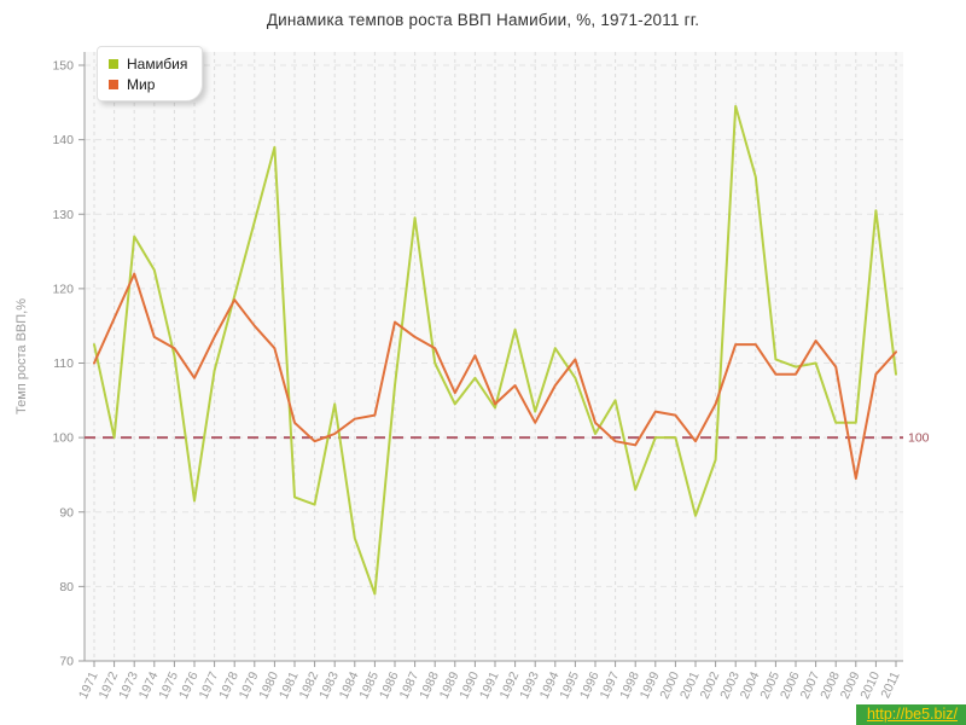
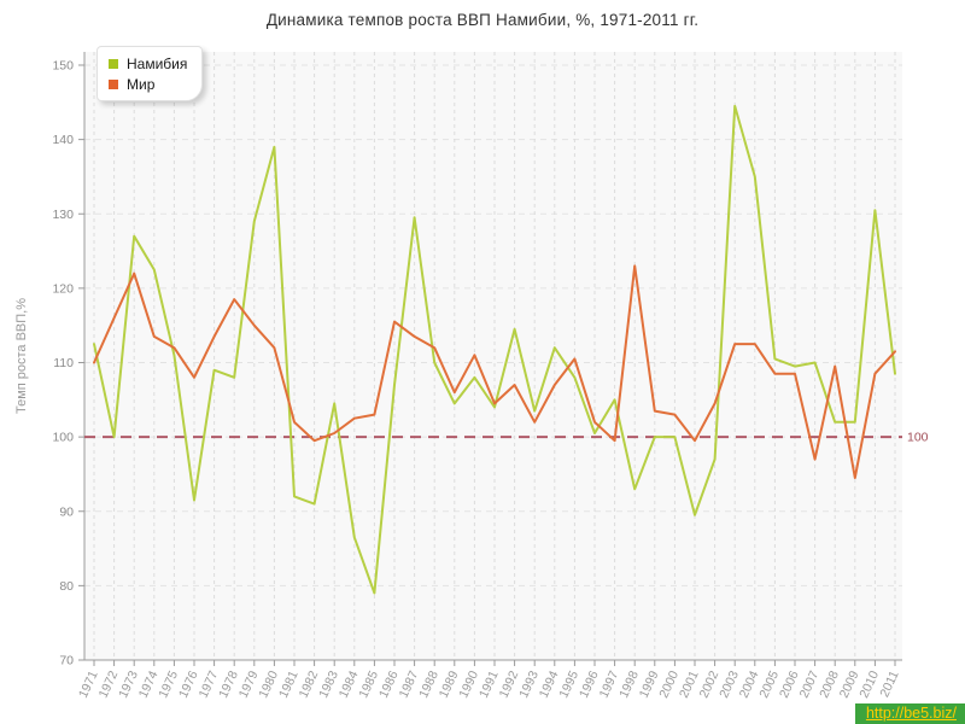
Намибия/1978: 119 -> 108
Мир/1998: 99 -> 123
Мир/2007: 113 -> 97
